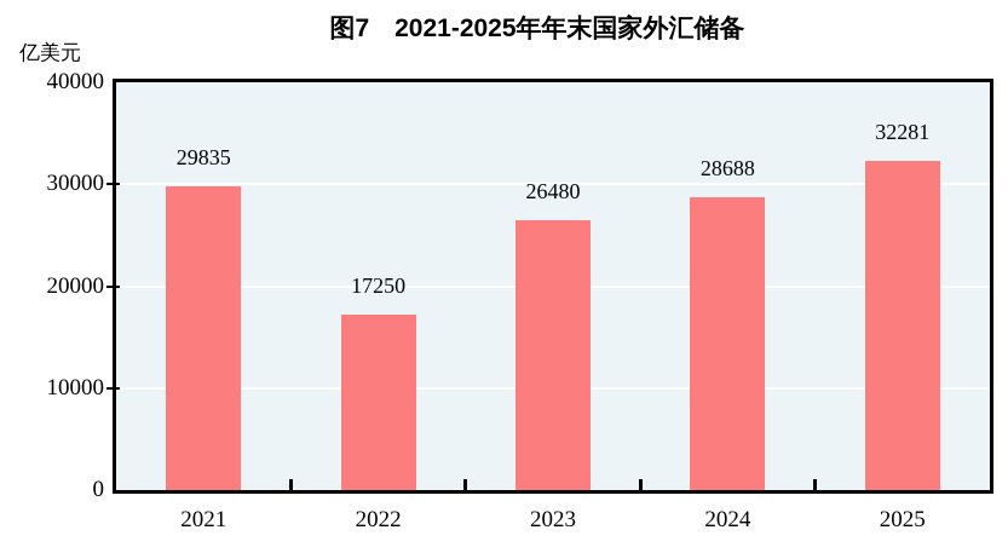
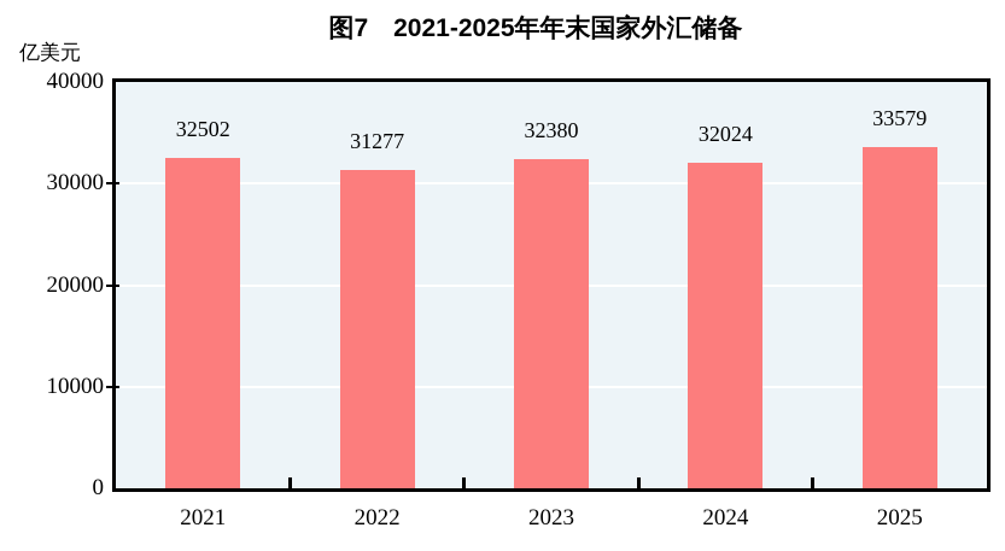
2021: 29835 -> 32502
2022: 17250 -> 31277
2023: 26480 -> 32380
2024: 28688 -> 32024
2025: 32281 -> 33579
